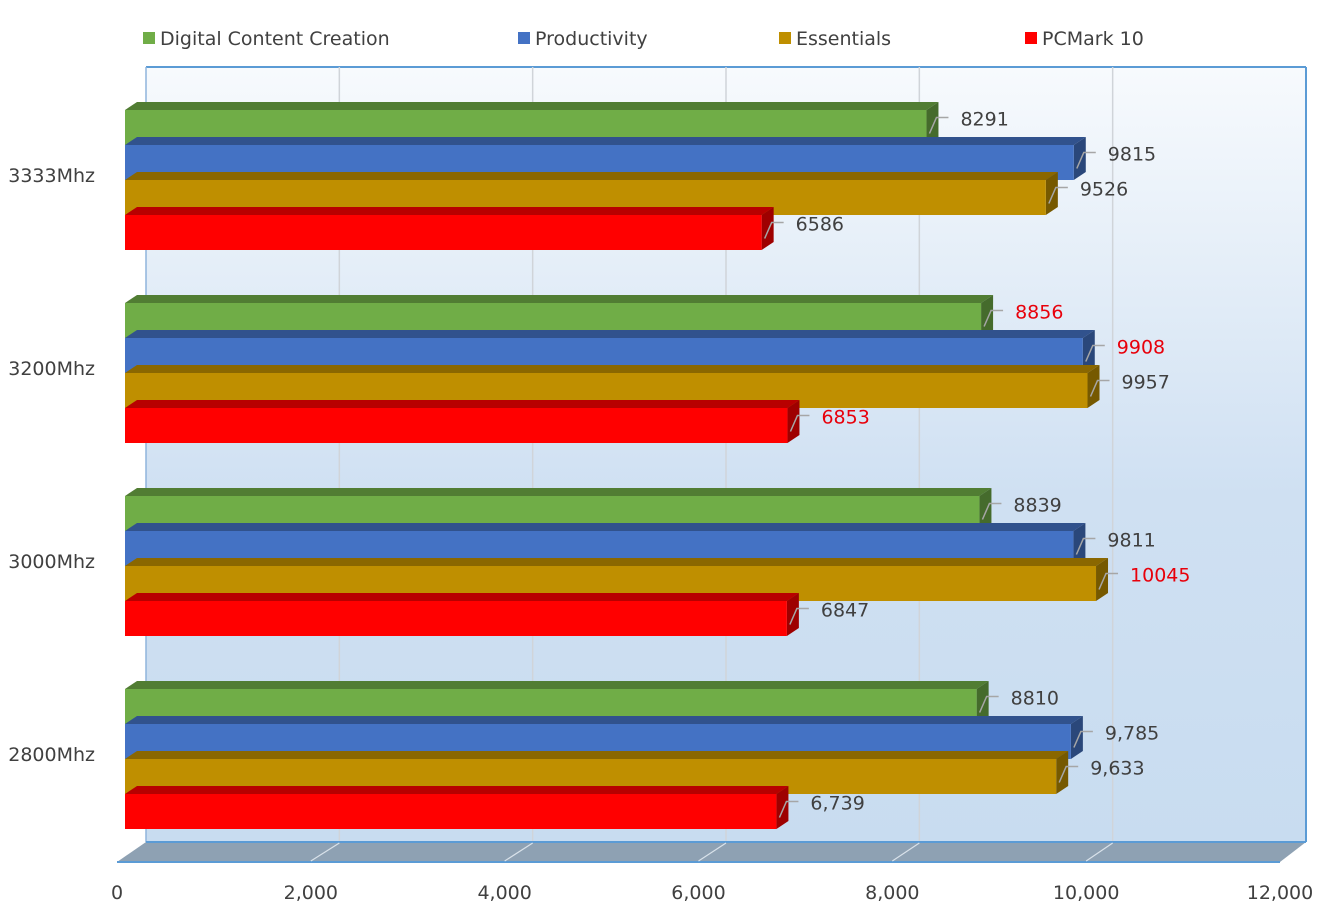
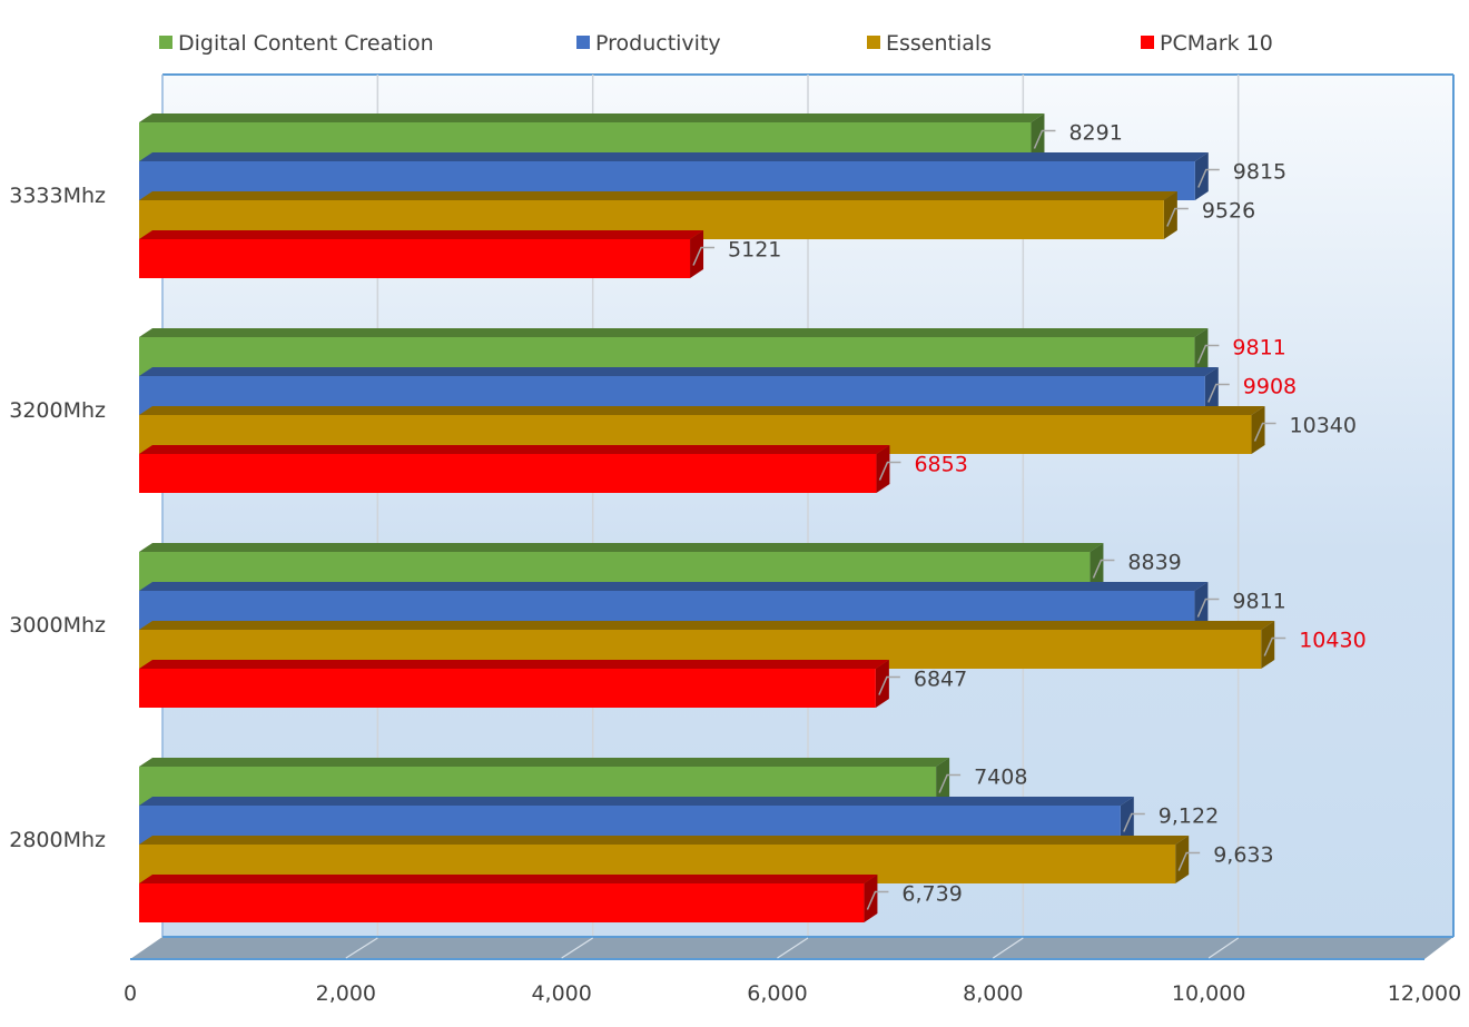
PCMark 10/3333Mhz: 6586 -> 5121
Digital Content Creation/3200Mhz: 8856 -> 9811
Essentials/3200Mhz: 9957 -> 10340
Essentials/3000Mhz: 10045 -> 10430
Digital Content Creation/2800Mhz: 8810 -> 7408
Productivity/2800Mhz: 9,785 -> 9,122
